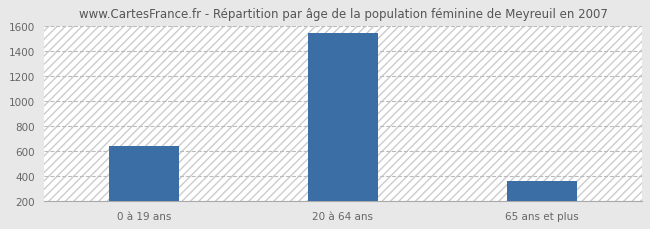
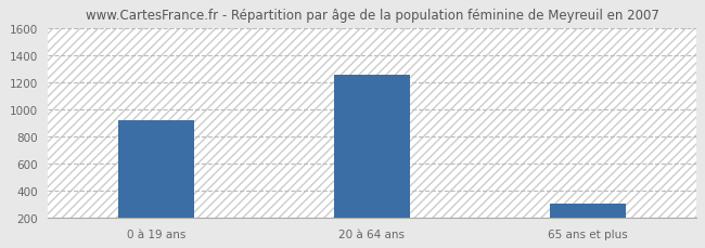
0 à 19 ans: 640 -> 920
20 à 64 ans: 1540 -> 1250
65 ans et plus: 360 -> 300
